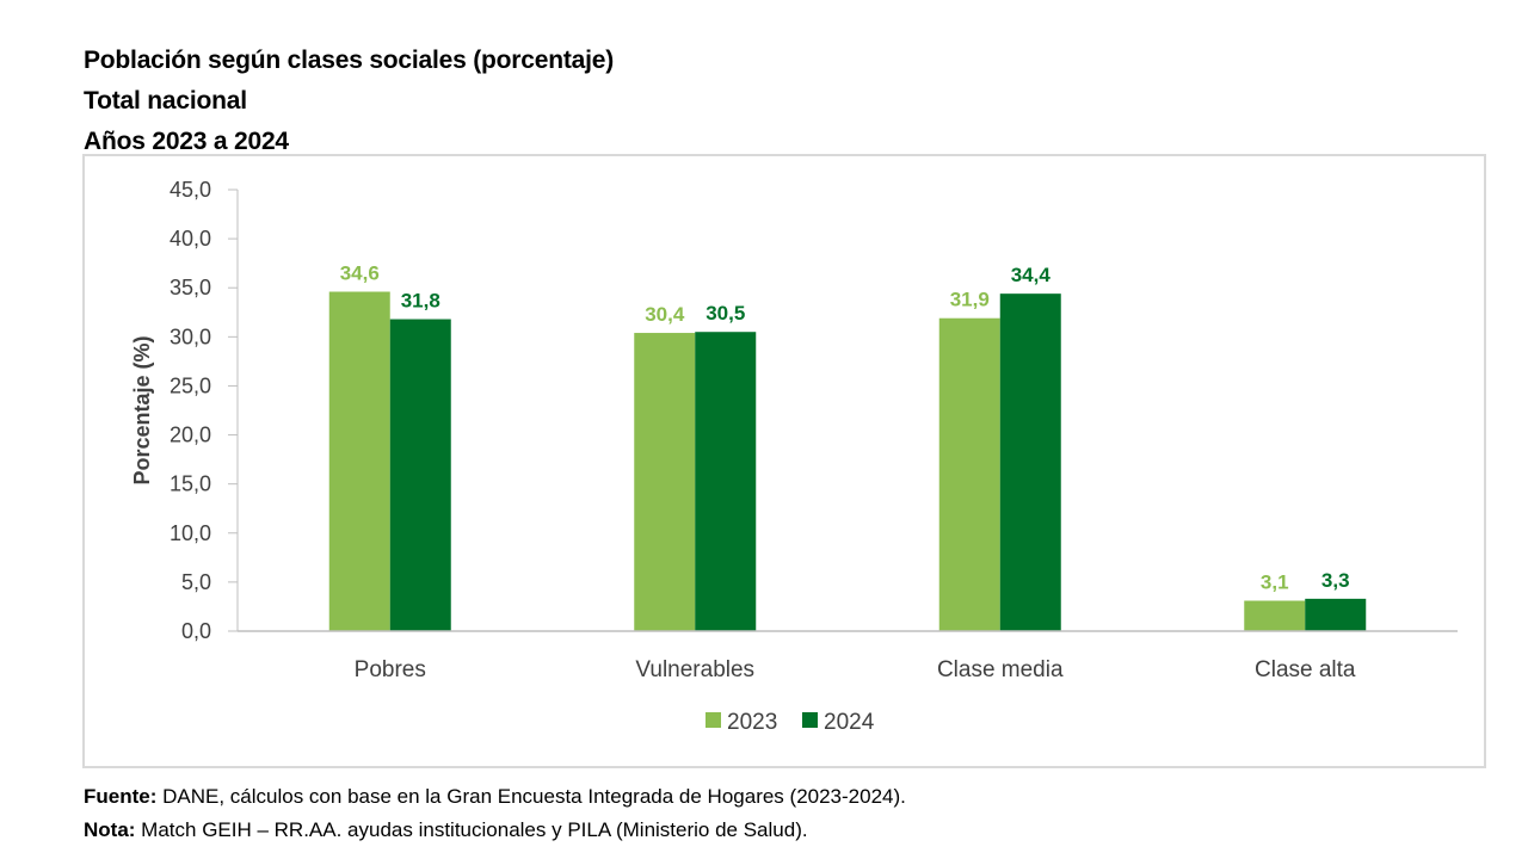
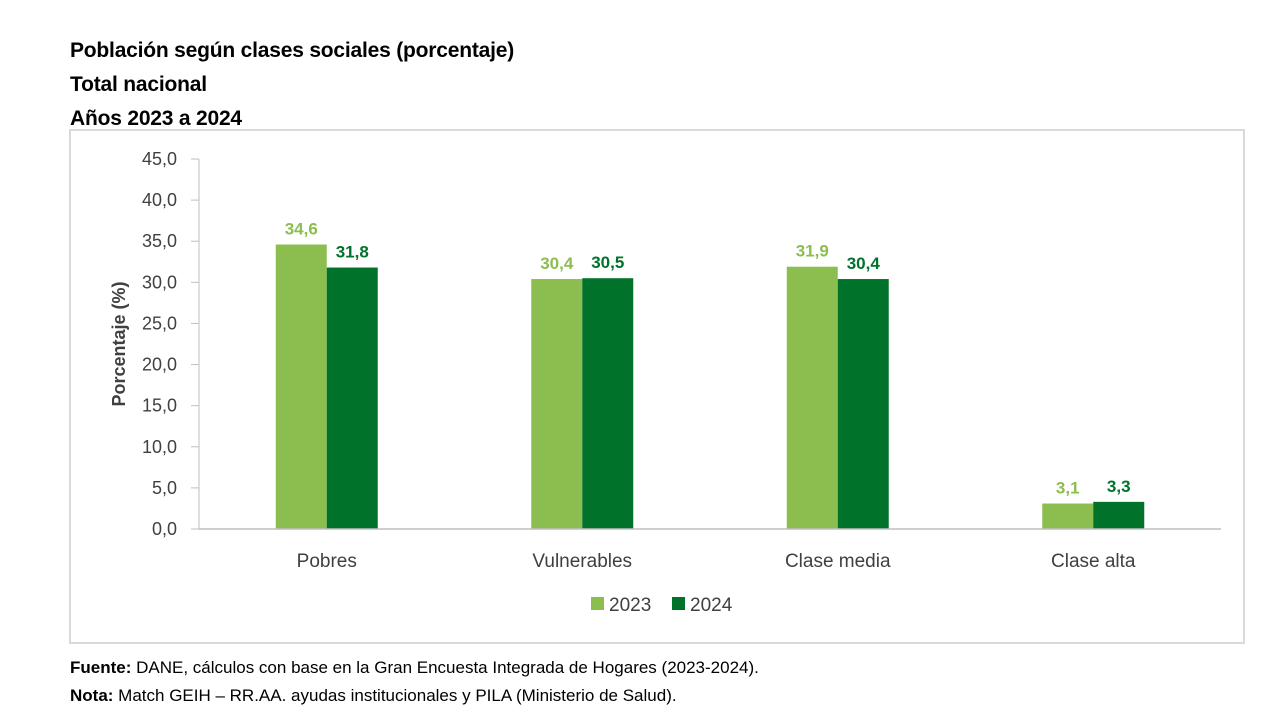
2024/Clase media: 34,4 -> 30,4
